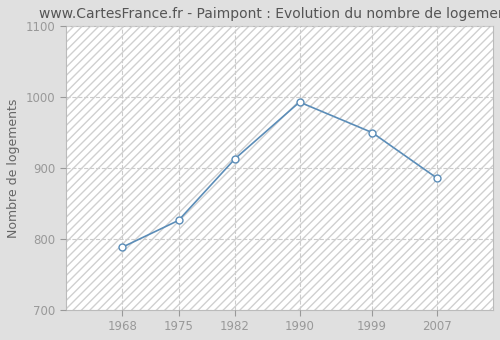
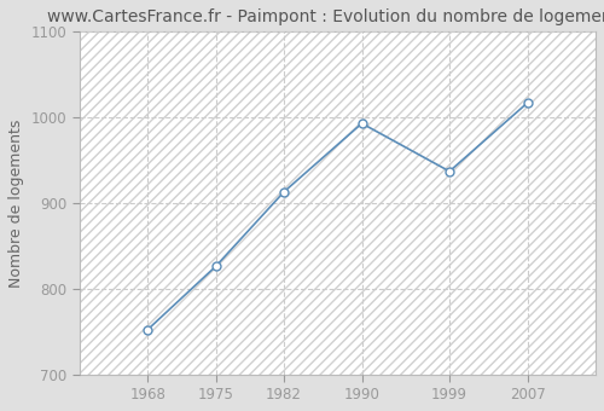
1968: 788 -> 752
1999: 950 -> 937
2007: 886 -> 1017
